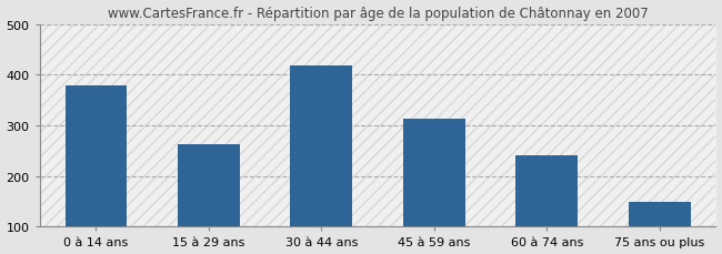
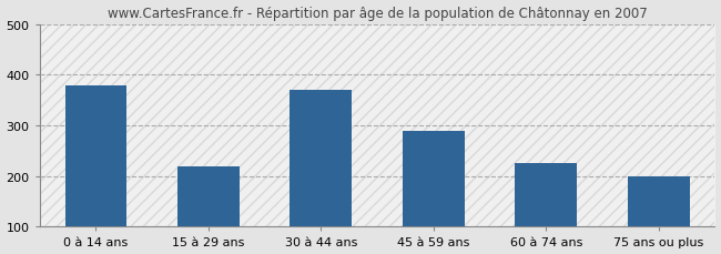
15 à 29 ans: 263 -> 220
30 à 44 ans: 418 -> 370
45 à 59 ans: 312 -> 290
60 à 74 ans: 241 -> 225
75 ans ou plus: 148 -> 200
